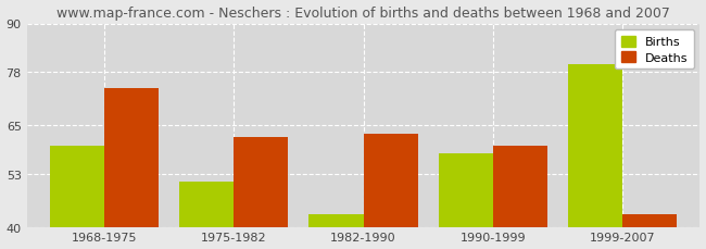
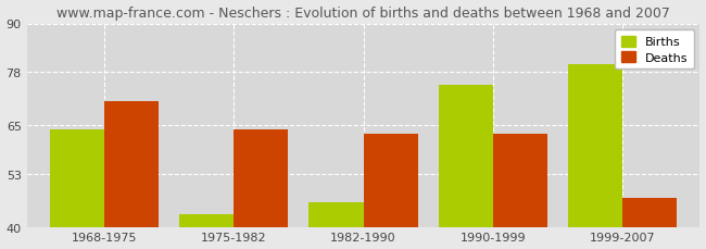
Births/1968-1975: 60 -> 64
Deaths/1968-1975: 74 -> 71
Births/1975-1982: 51 -> 43
Deaths/1975-1982: 62 -> 64
Births/1982-1990: 43 -> 46
Births/1990-1999: 58 -> 75
Deaths/1990-1999: 60 -> 63
Deaths/1999-2007: 43 -> 47
